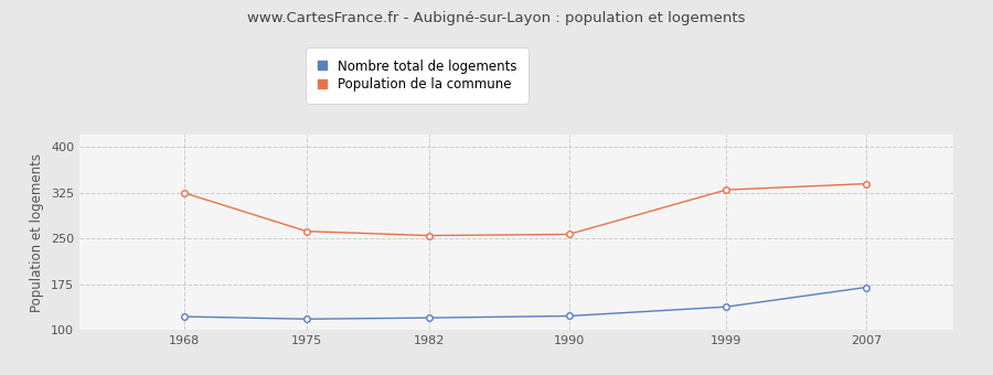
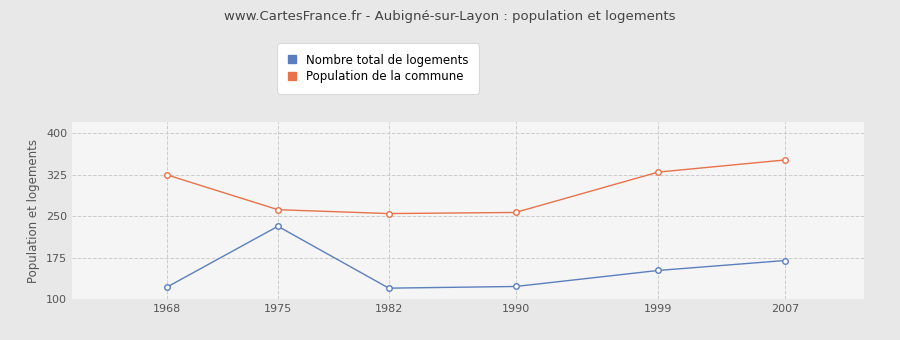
Nombre total de logements/1975: 118 -> 232
Nombre total de logements/1999: 138 -> 152
Population de la commune/2007: 340 -> 352
